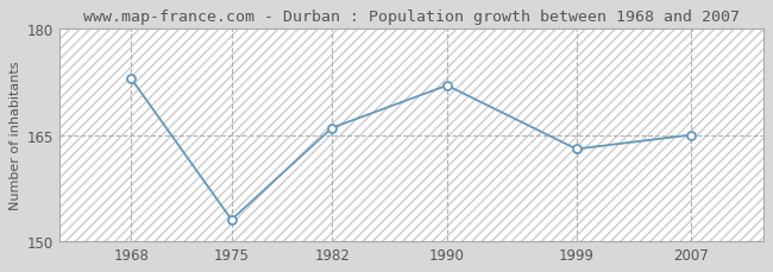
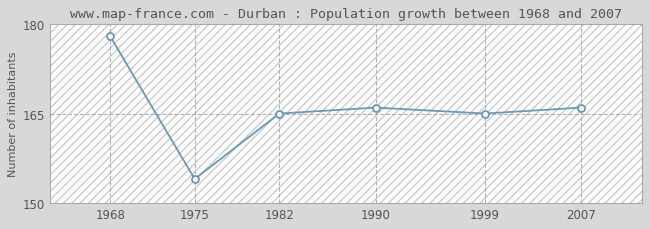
1968: 173 -> 178
1975: 153 -> 154
1982: 166 -> 165
1990: 172 -> 166
1999: 163 -> 165
2007: 165 -> 166
